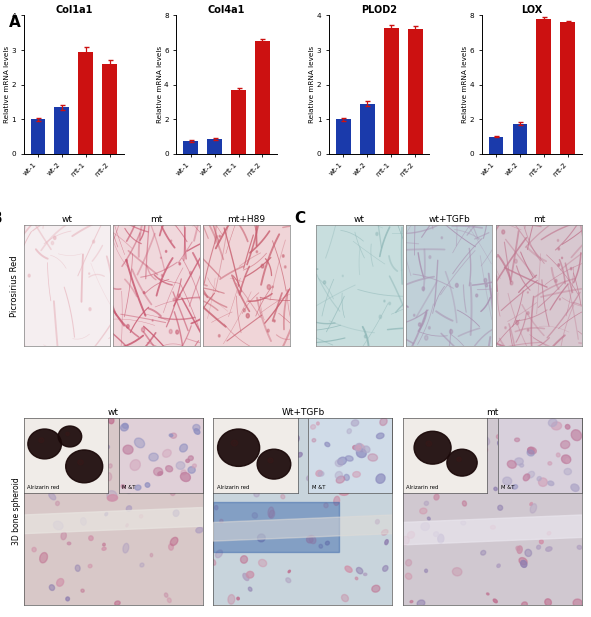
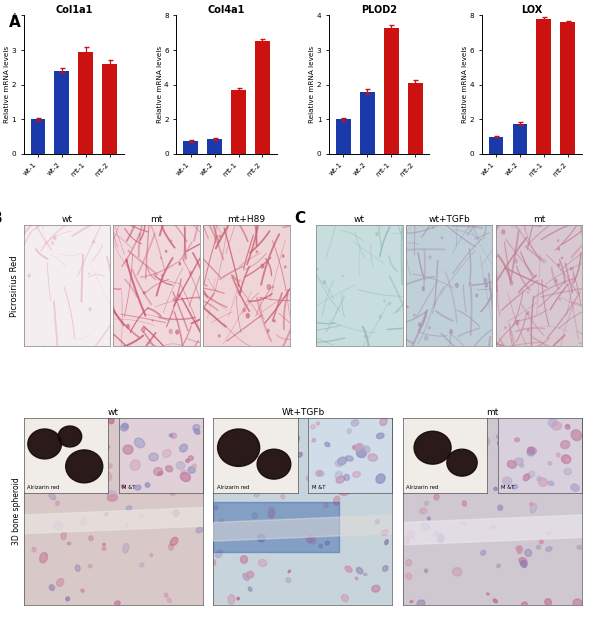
Col1a1/wt-2: 1.35 -> 2.40
PLOD2/wt-2: 1.45 -> 1.80
PLOD2/mt-2: 3.60 -> 2.05
